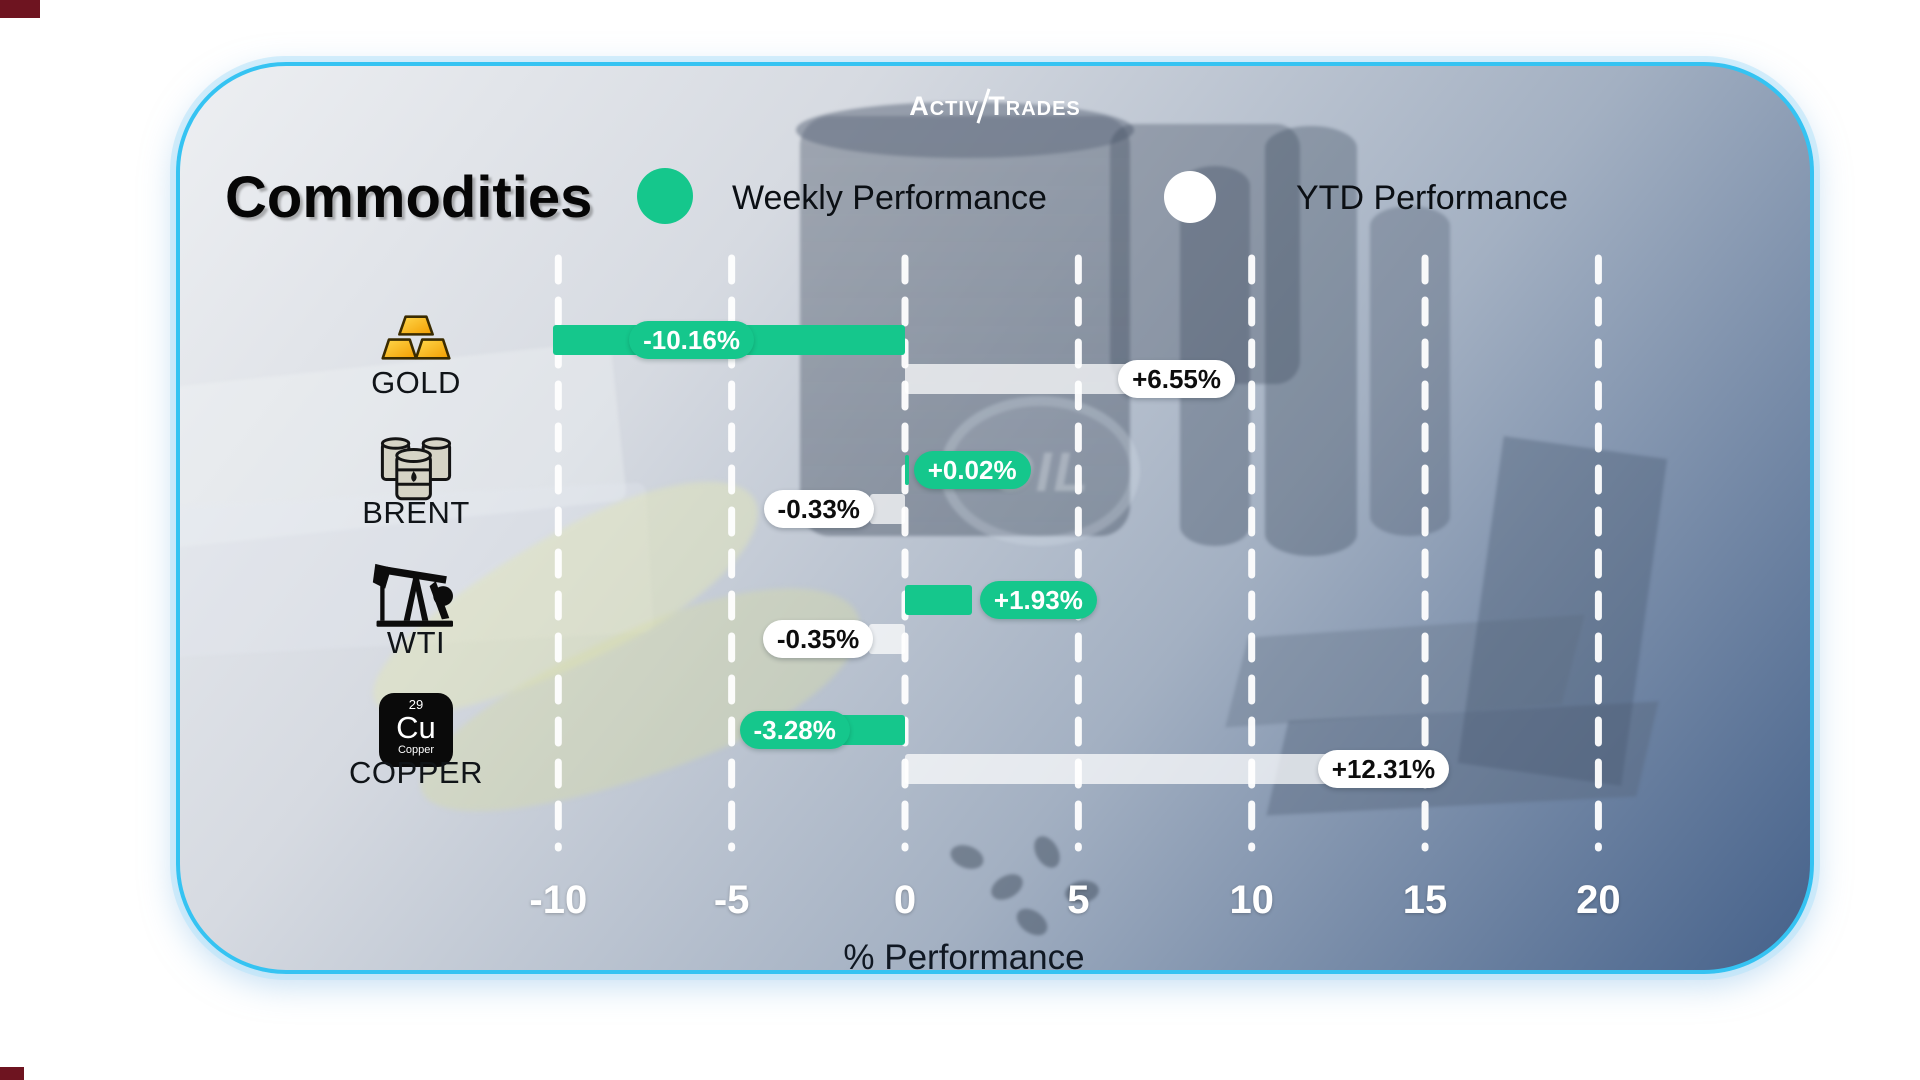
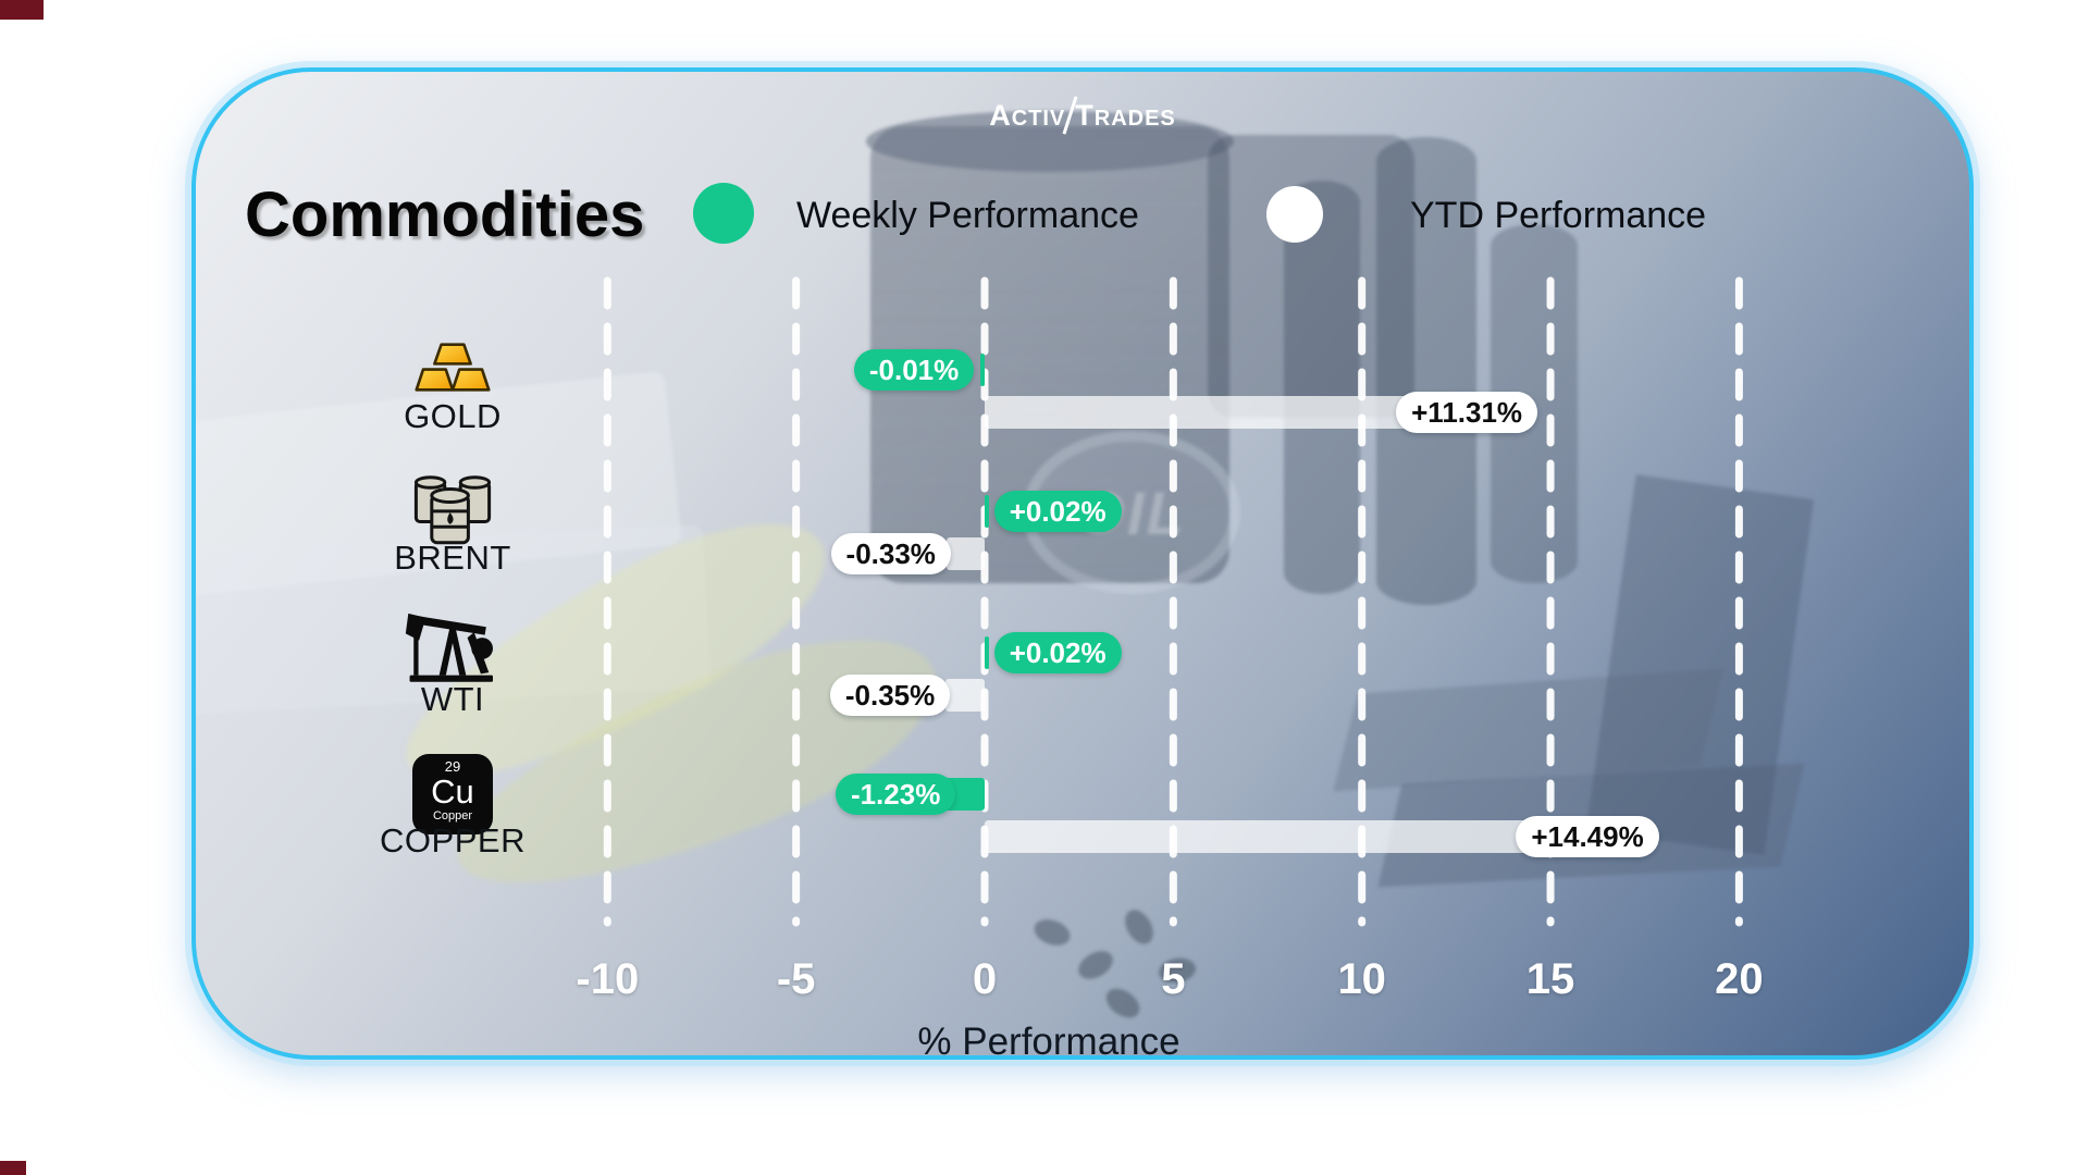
Weekly Performance/GOLD: -10.16% -> -0.01%
YTD Performance/GOLD: +6.55% -> +11.31%
Weekly Performance/WTI: +1.93% -> +0.02%
Weekly Performance/COPPER: -3.28% -> -1.23%
YTD Performance/COPPER: +12.31% -> +14.49%
